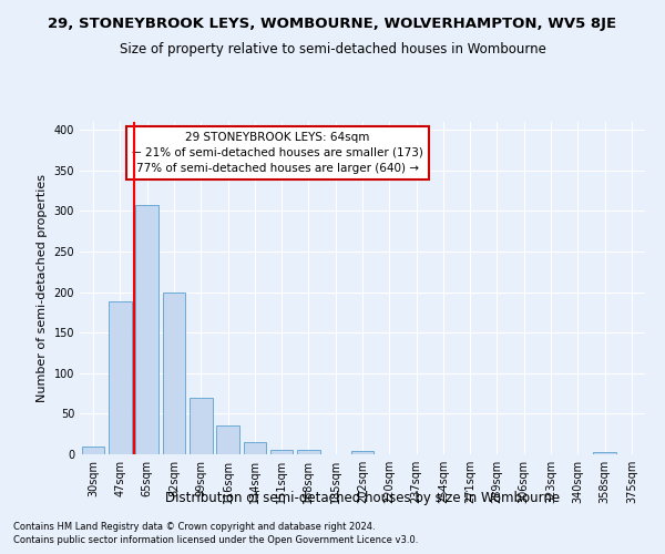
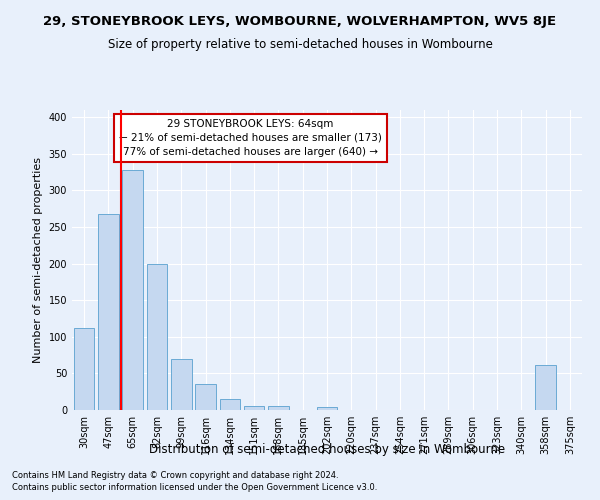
30sqm: 9 -> 112
47sqm: 189 -> 268
65sqm: 307 -> 328
358sqm: 3 -> 62
